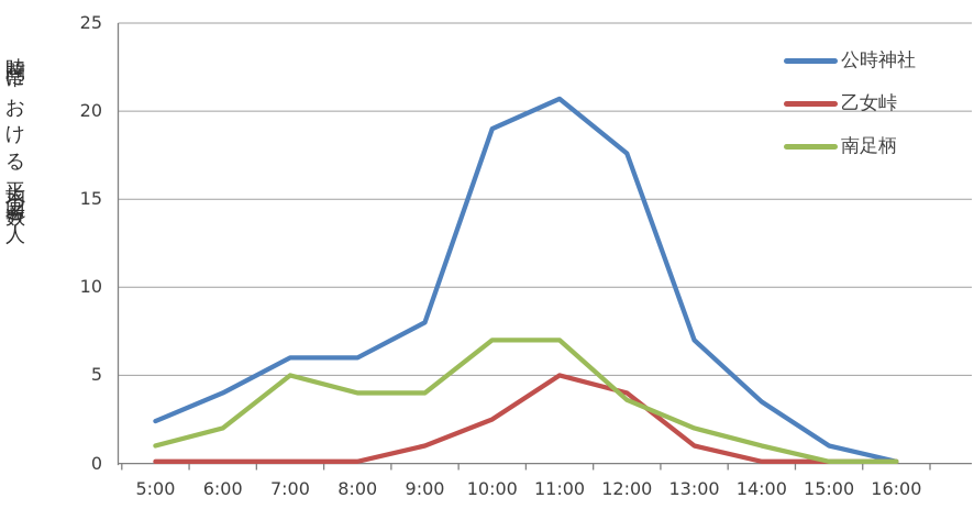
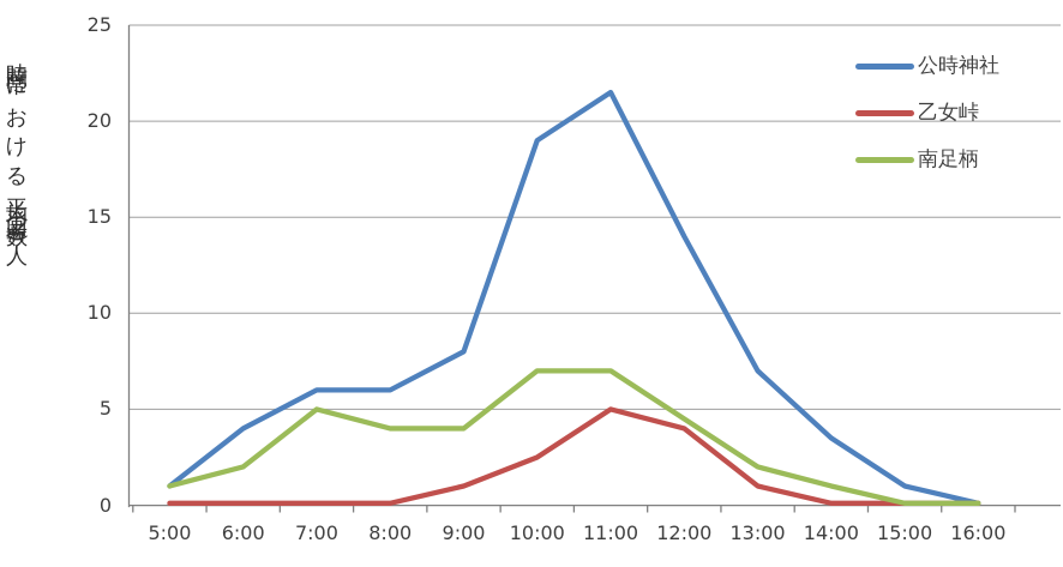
公時神社/5:00: 2.4 -> 1.0
公時神社/11:00: 20.7 -> 21.5
公時神社/12:00: 17.6 -> 14.0
南足柄/12:00: 3.6 -> 4.5
